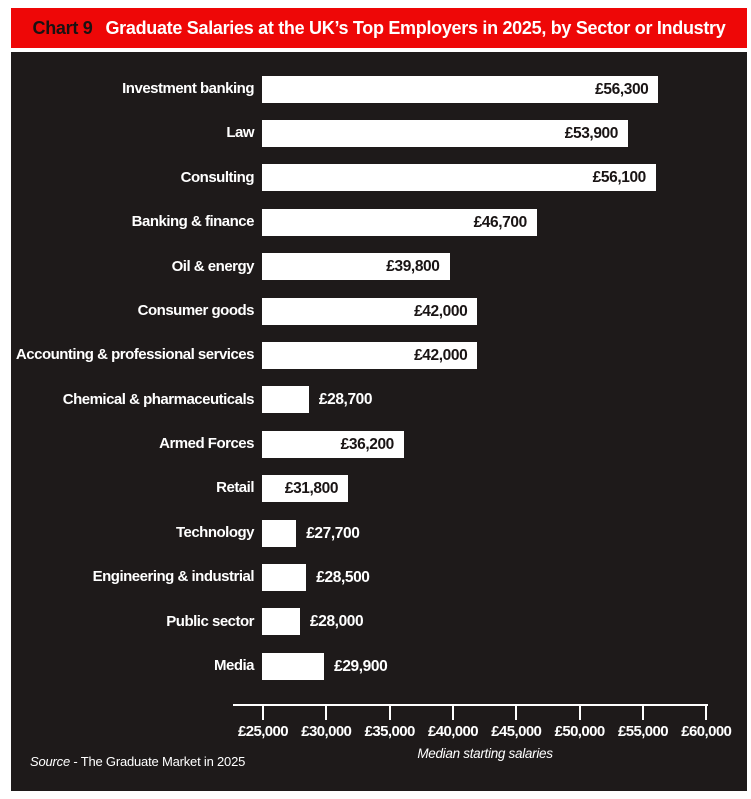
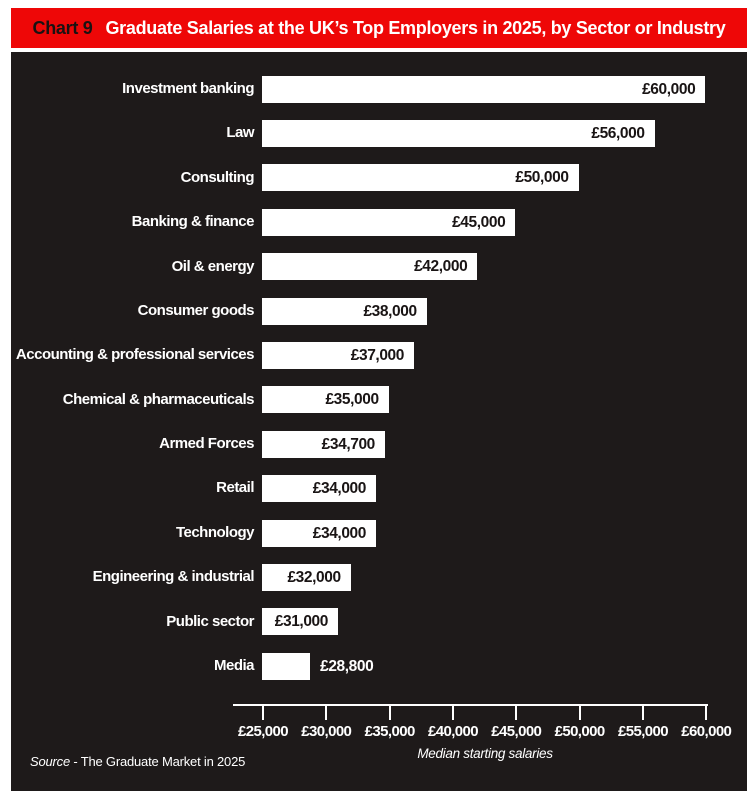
Investment banking: £56,300 -> £60,000
Law: £53,900 -> £56,000
Consulting: £56,100 -> £50,000
Banking & finance: £46,700 -> £45,000
Oil & energy: £39,800 -> £42,000
Consumer goods: £42,000 -> £38,000
Accounting & professional services: £42,000 -> £37,000
Chemical & pharmaceuticals: £28,700 -> £35,000
Armed Forces: £36,200 -> £34,700
Retail: £31,800 -> £34,000
Technology: £27,700 -> £34,000
Engineering & industrial: £28,500 -> £32,000
Public sector: £28,000 -> £31,000
Media: £29,900 -> £28,800
